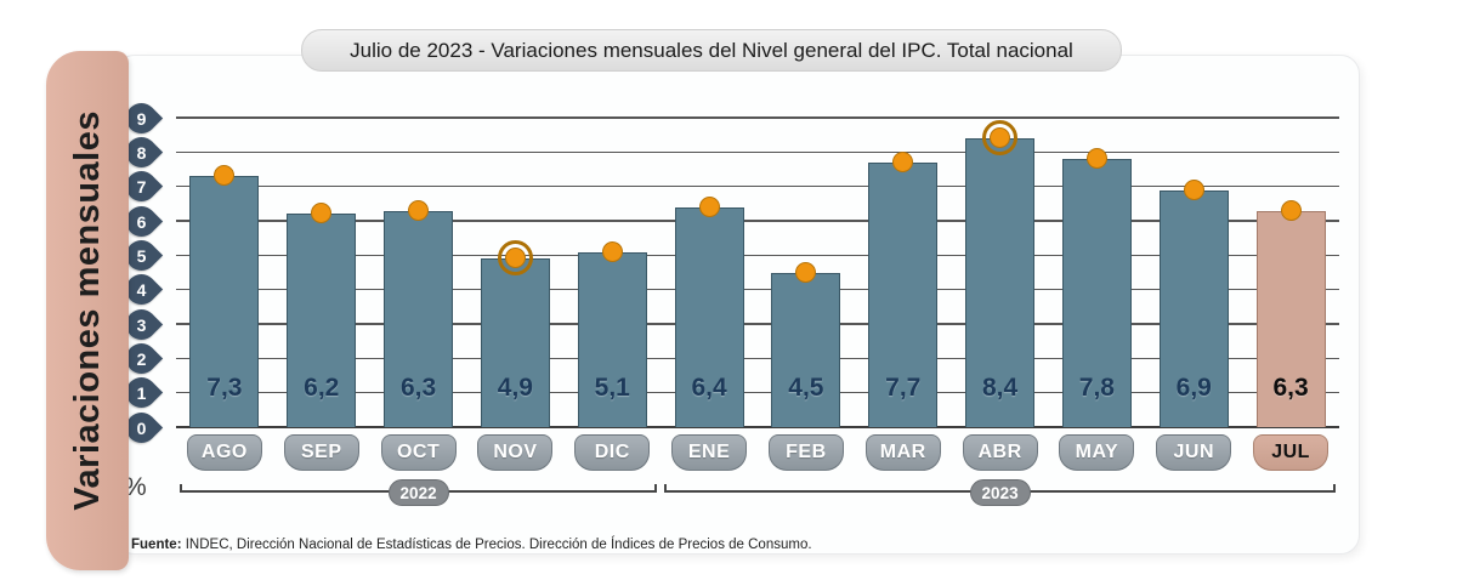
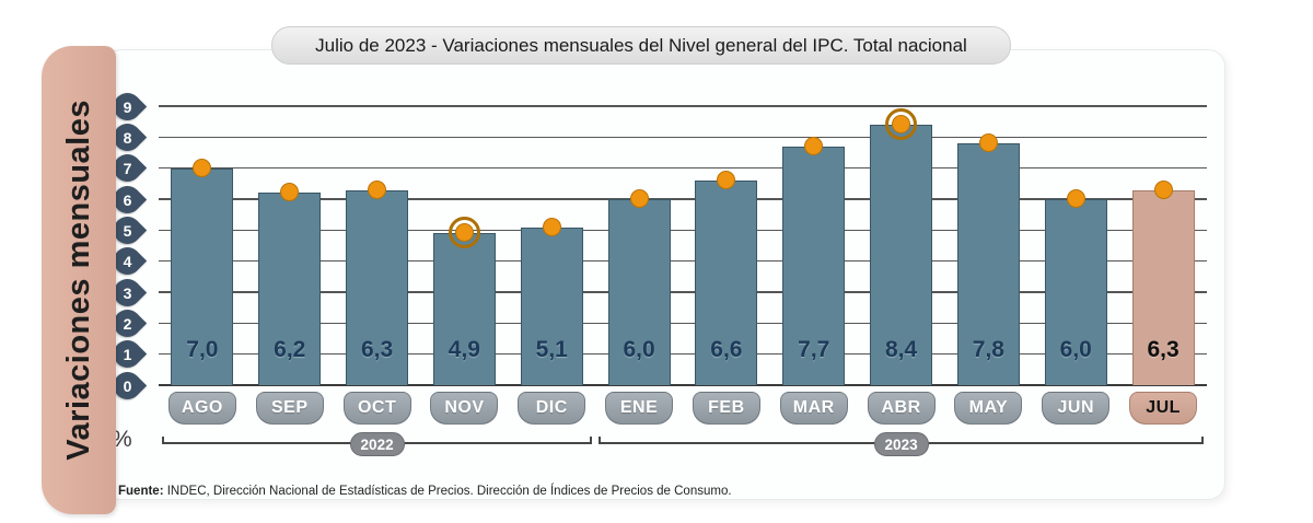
AGO: 7,3 -> 7,0
ENE: 6,4 -> 6,0
FEB: 4,5 -> 6,6
JUN: 6,9 -> 6,0
